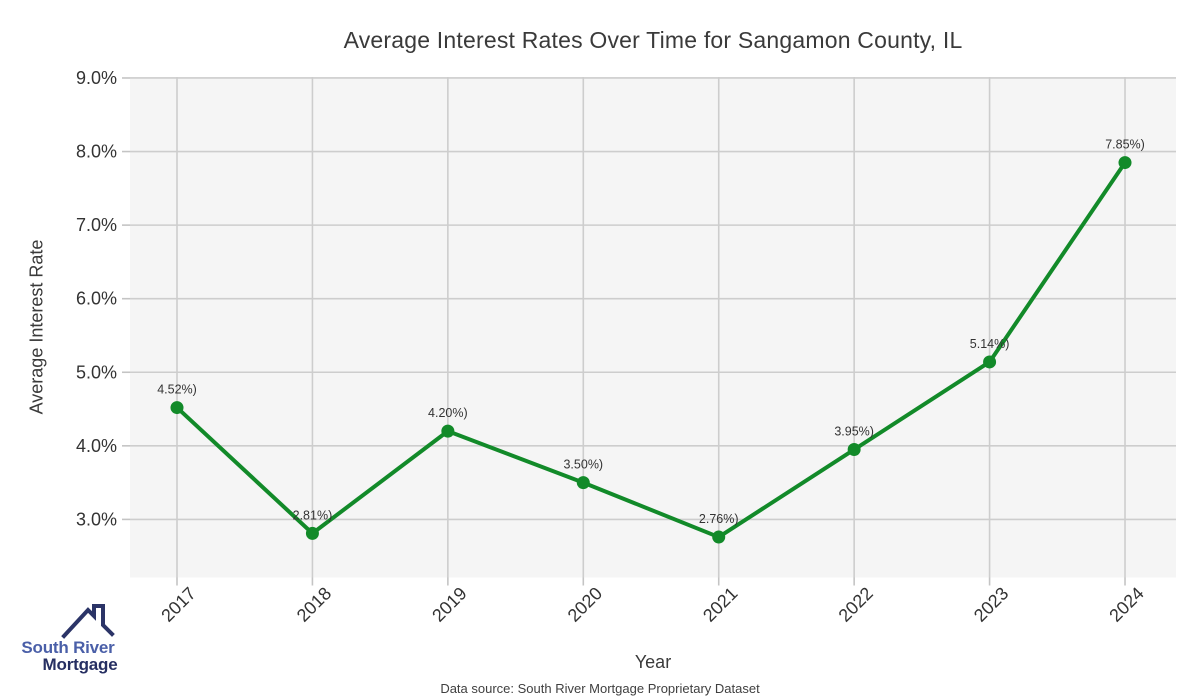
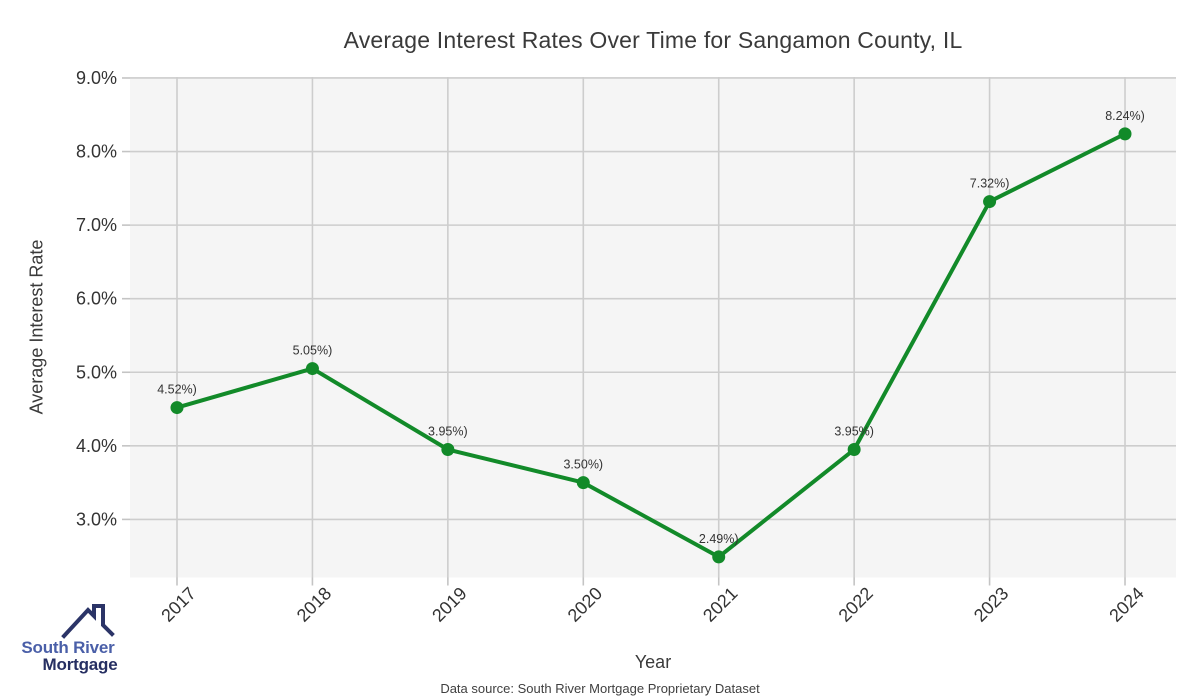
2018: 2.81% -> 5.05%
2019: 4.20% -> 3.95%
2021: 2.76% -> 2.49%
2023: 5.14% -> 7.32%
2024: 7.85% -> 8.24%
